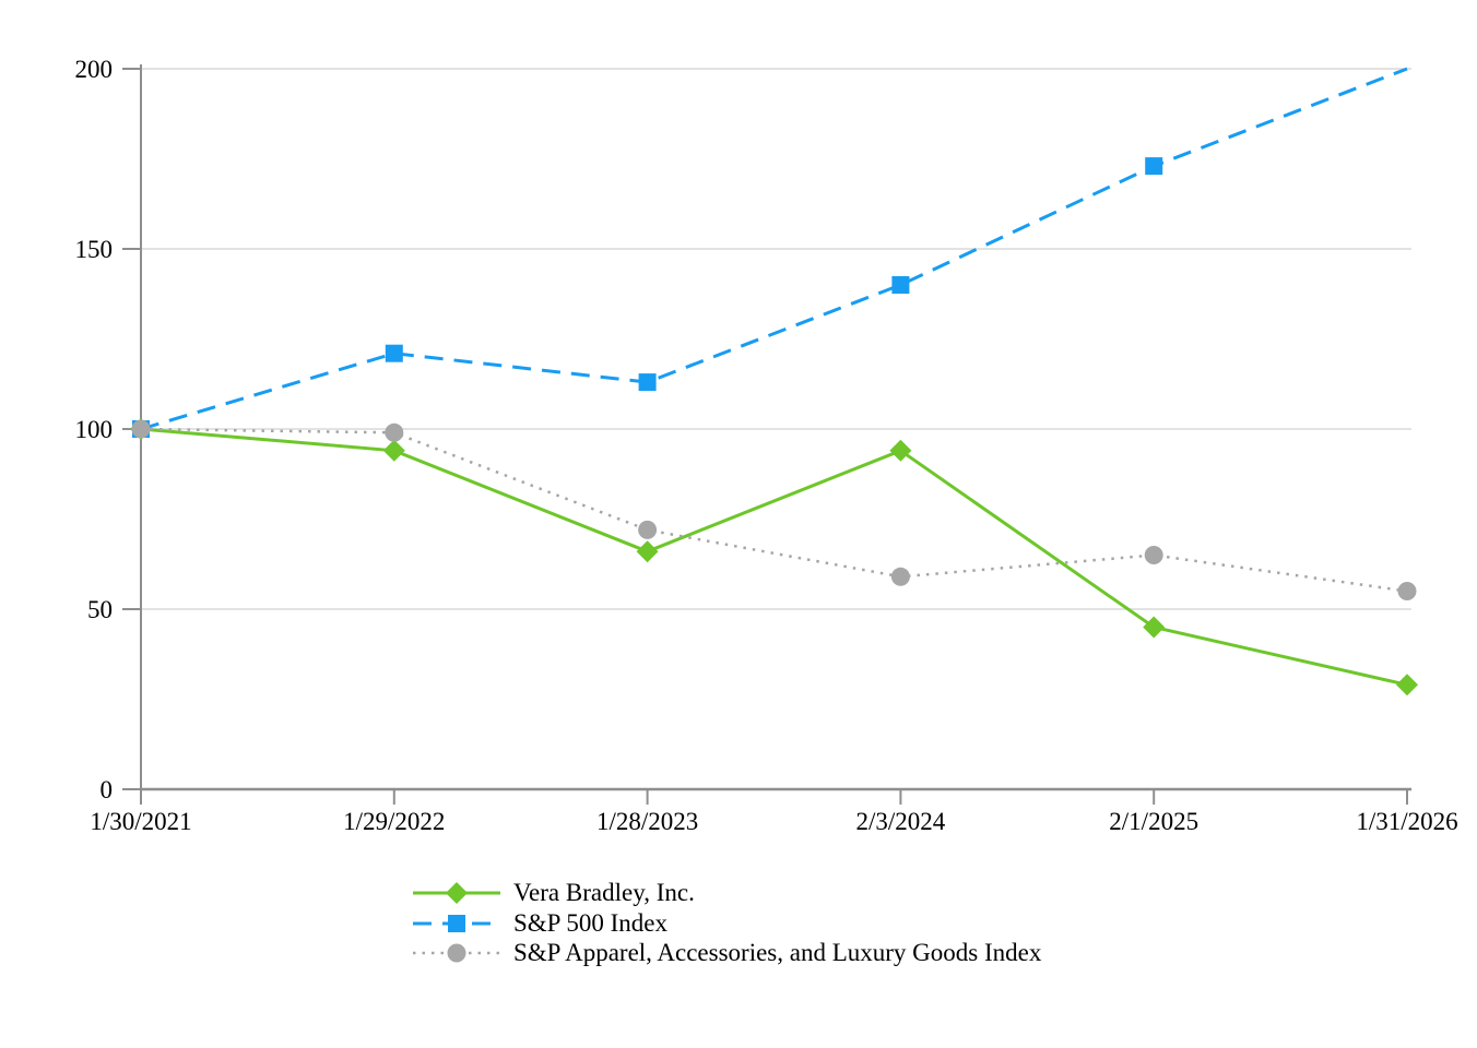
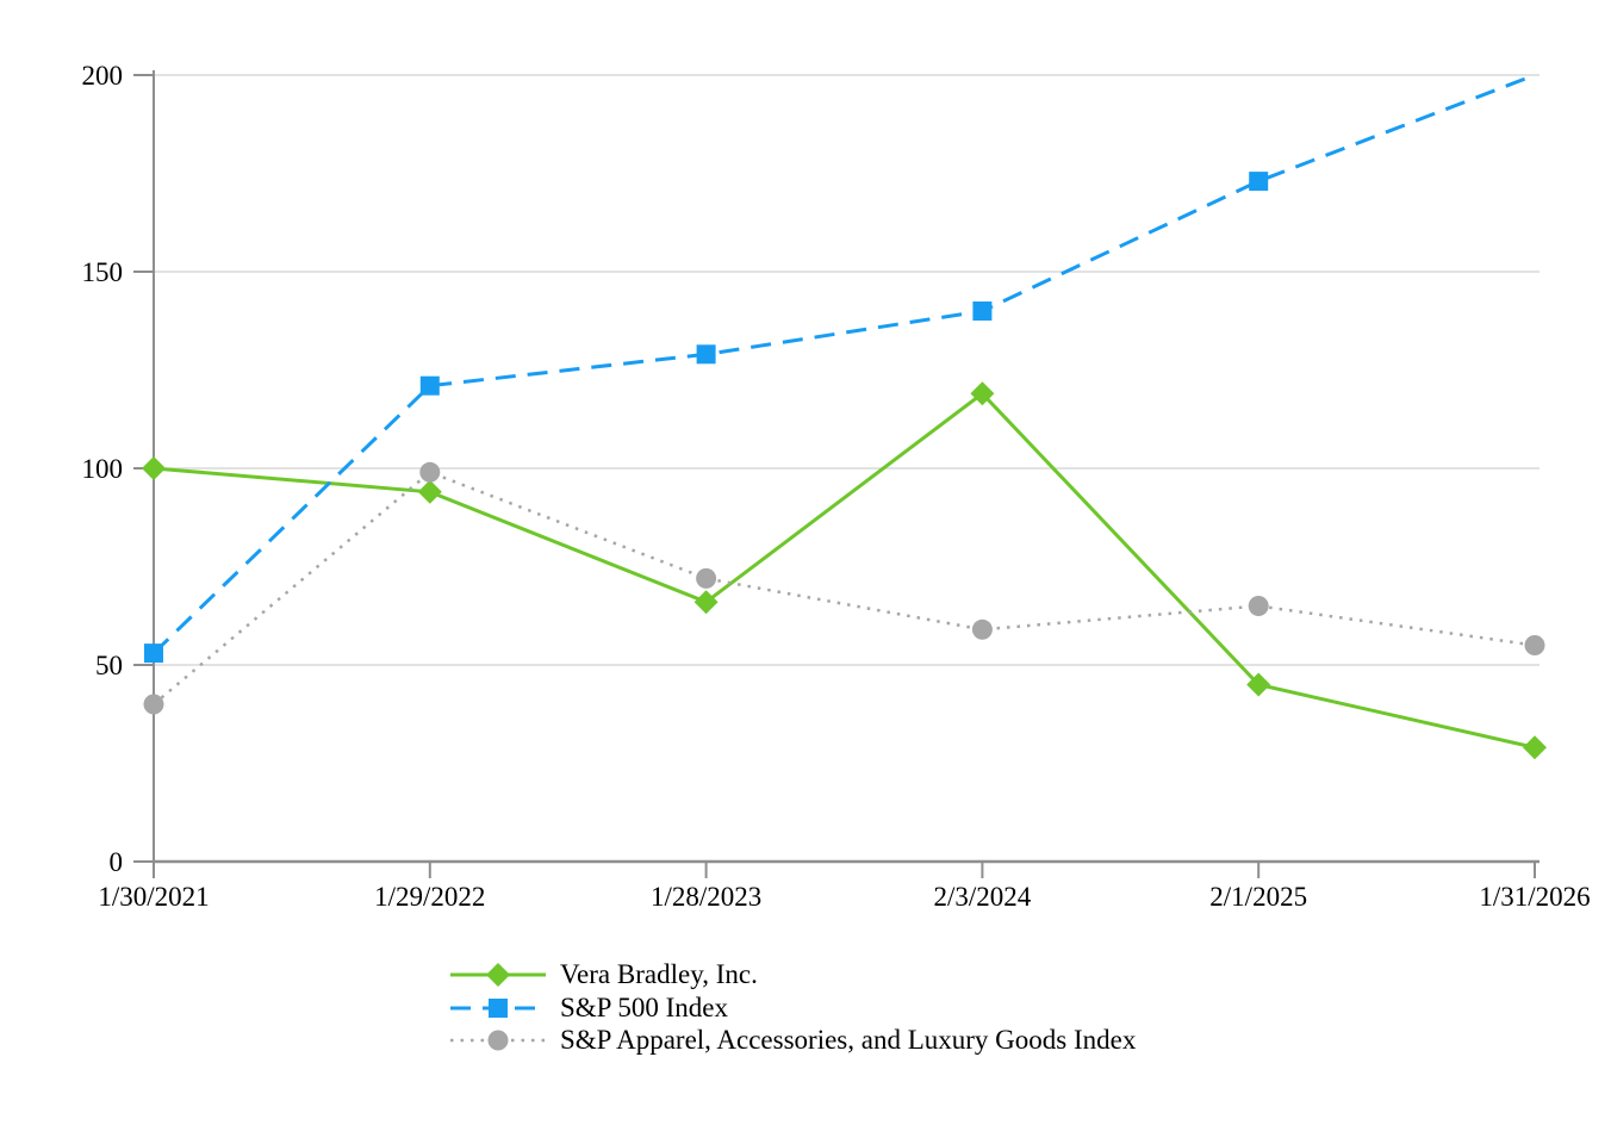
S&P 500 Index/1/30/2021: 100 -> 53
S&P Apparel, Accessories, and Luxury Goods Index/1/30/2021: 100 -> 40
S&P 500 Index/1/28/2023: 113 -> 129
Vera Bradley, Inc./2/3/2024: 94 -> 119
